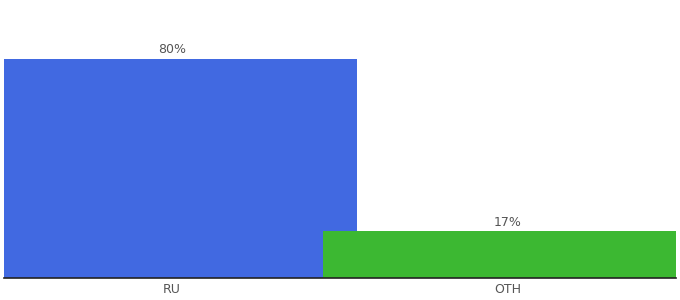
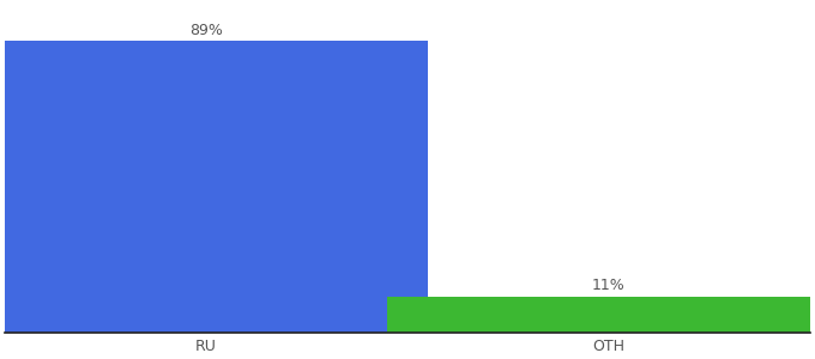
RU: 80% -> 89%
OTH: 17% -> 11%
